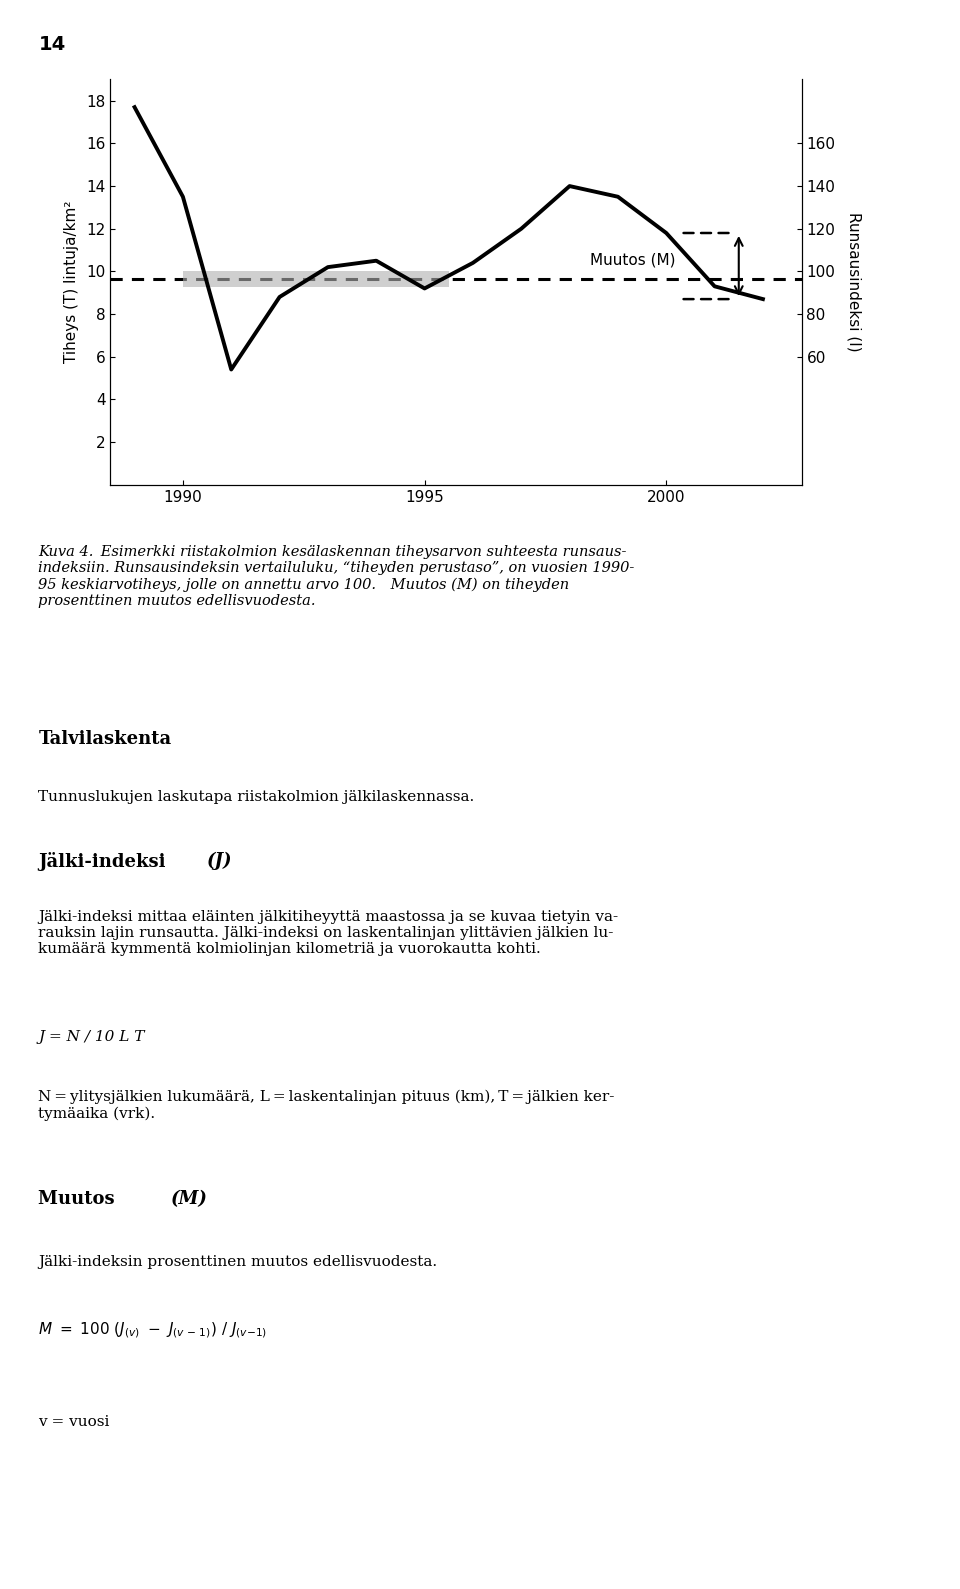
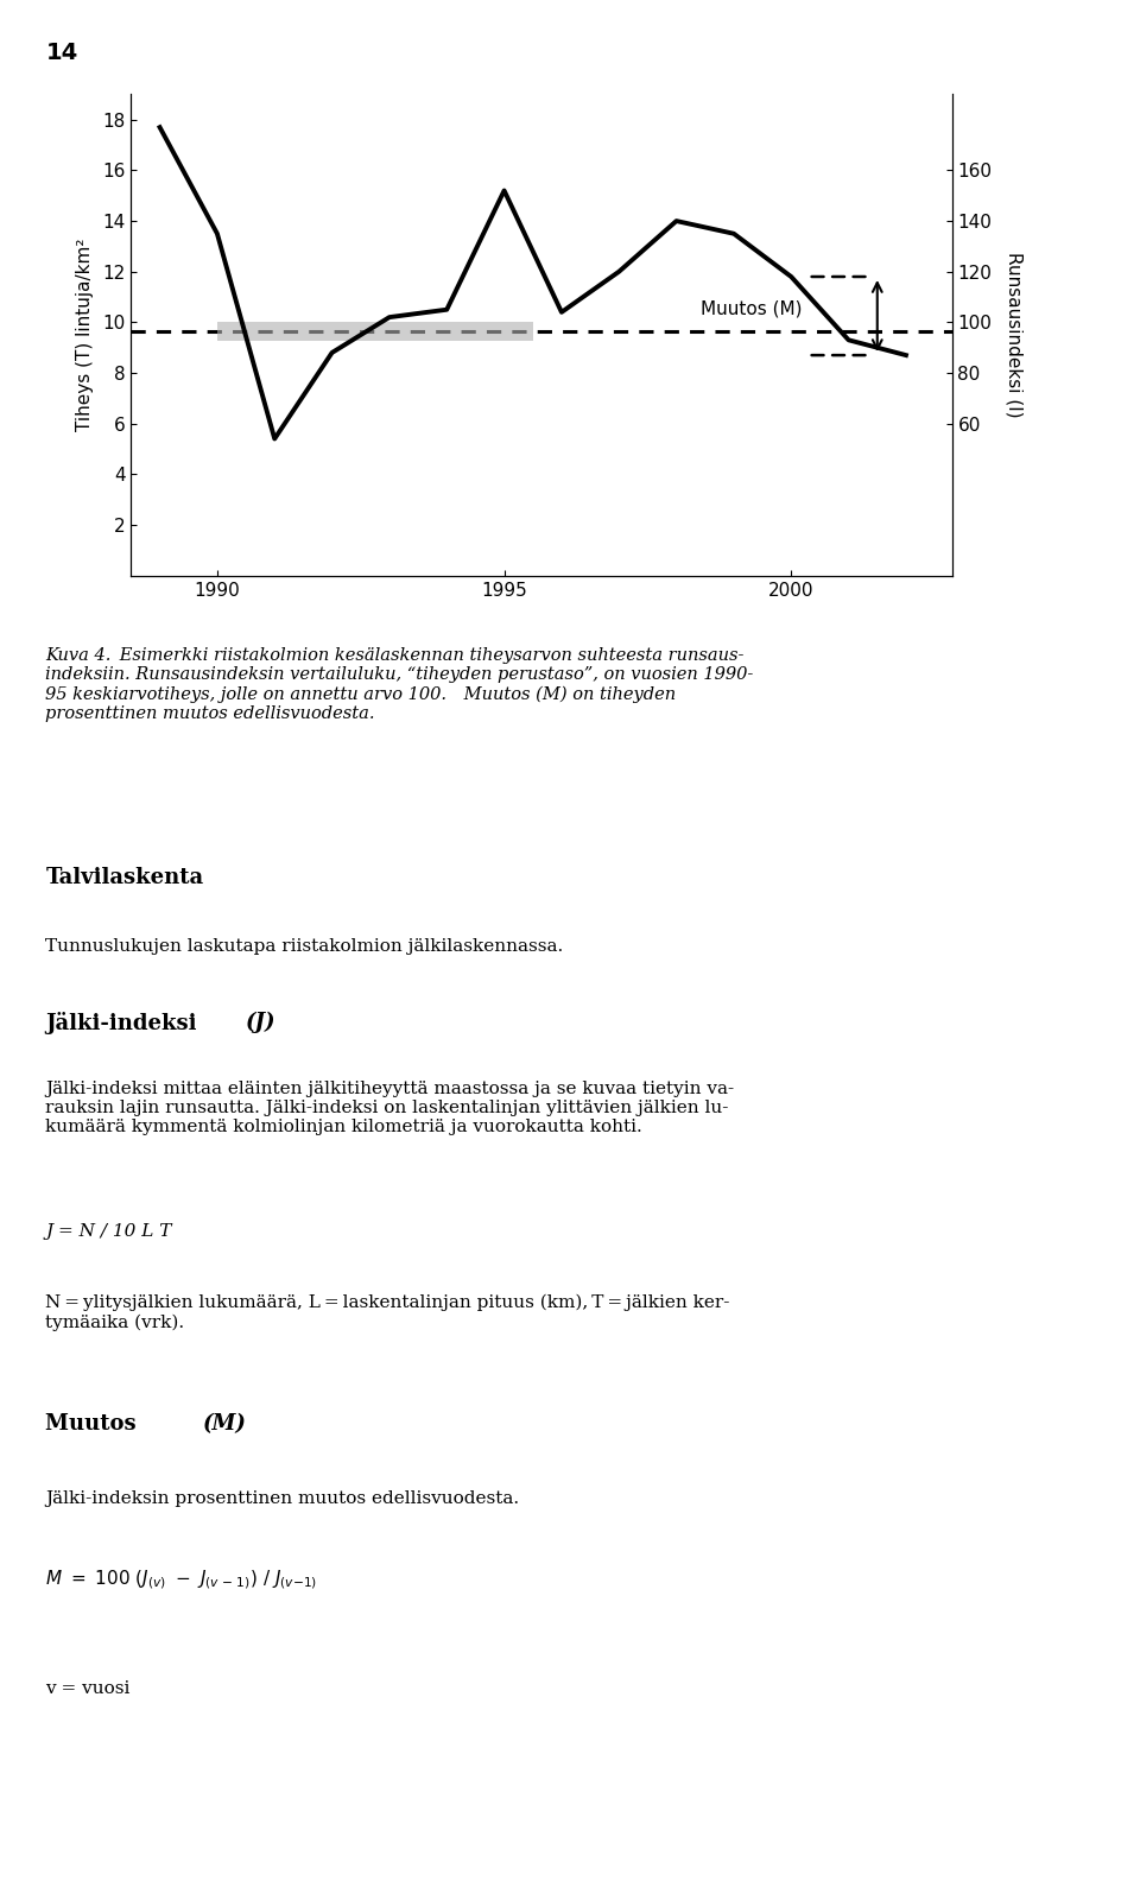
1995: 9.2 -> 15.2
